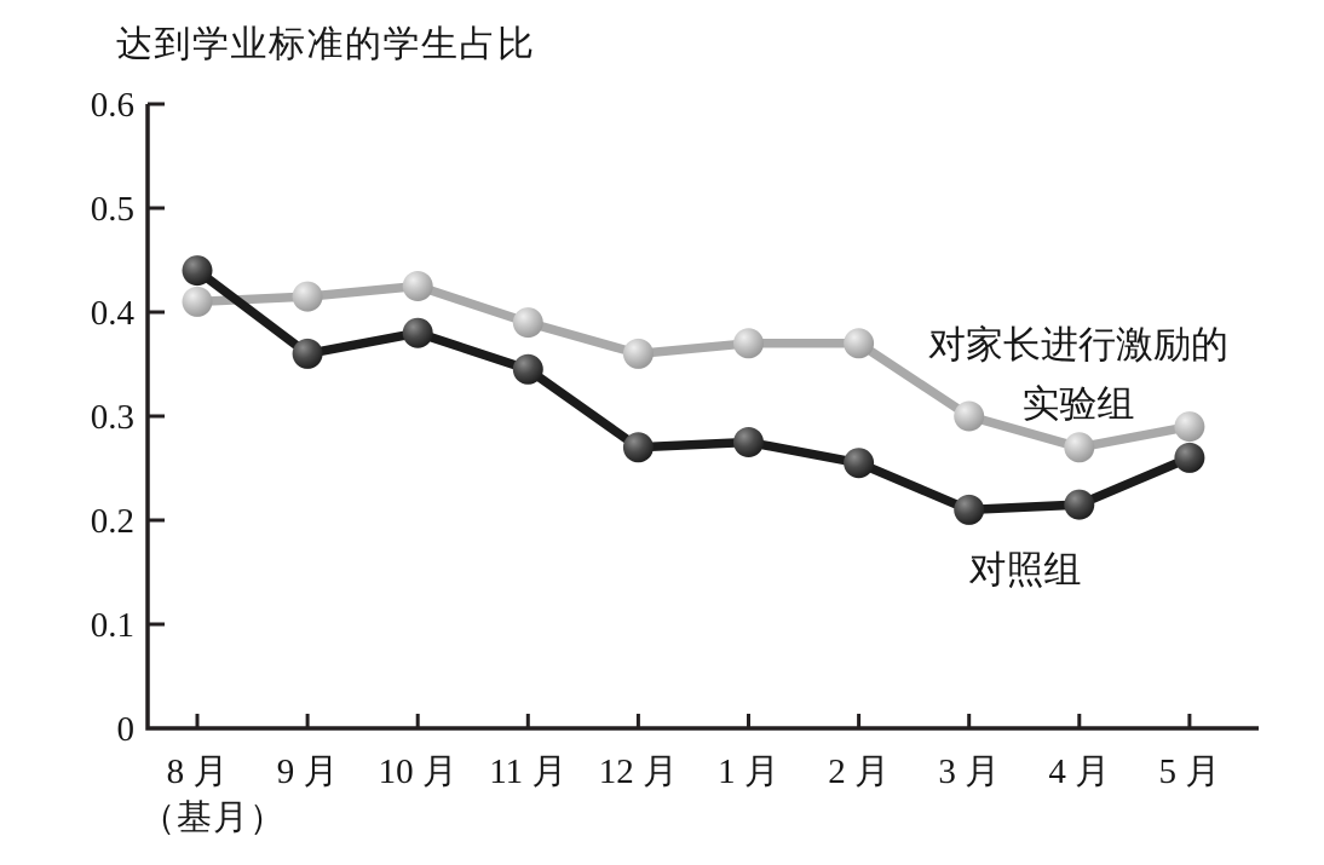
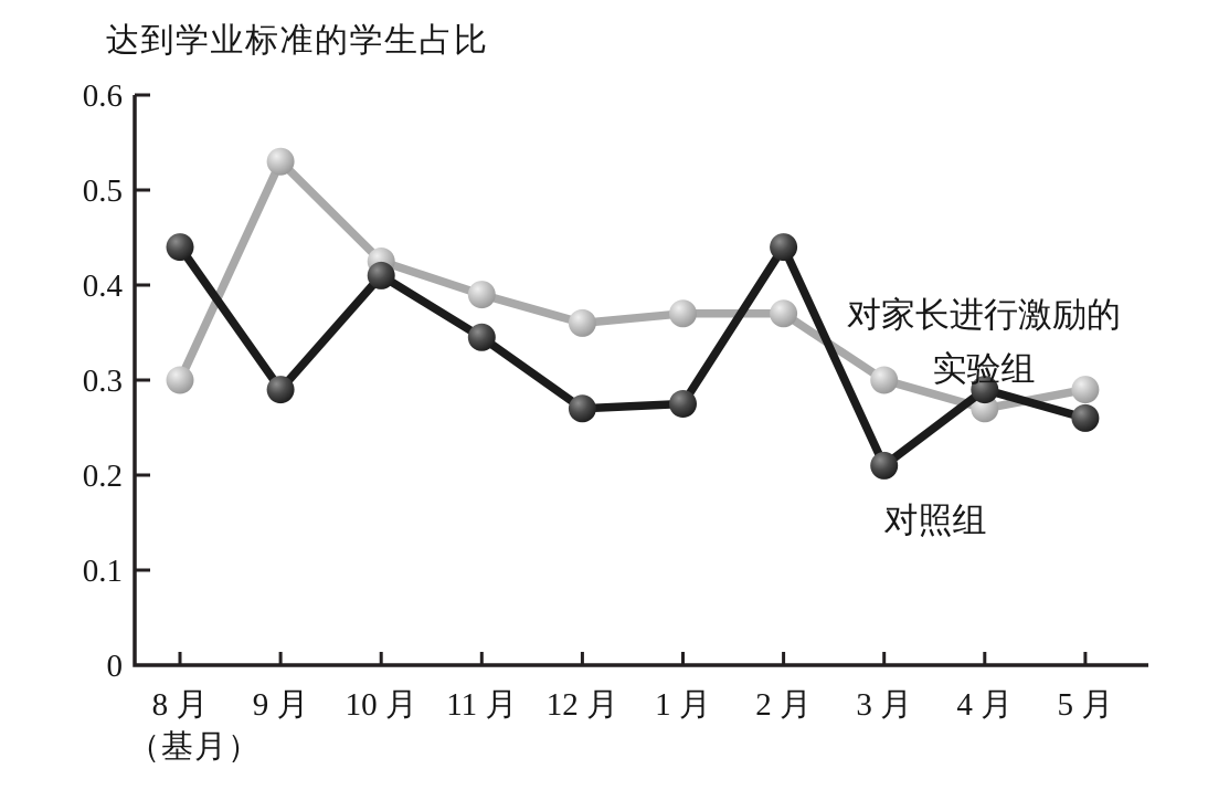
对家长进行激励的实验组/8 月: 0.41 -> 0.30
对家长进行激励的实验组/9 月: 0.41 -> 0.53
对照组/9 月: 0.36 -> 0.29
对照组/10 月: 0.38 -> 0.41
对照组/2 月: 0.26 -> 0.44
对照组/4 月: 0.21 -> 0.29
